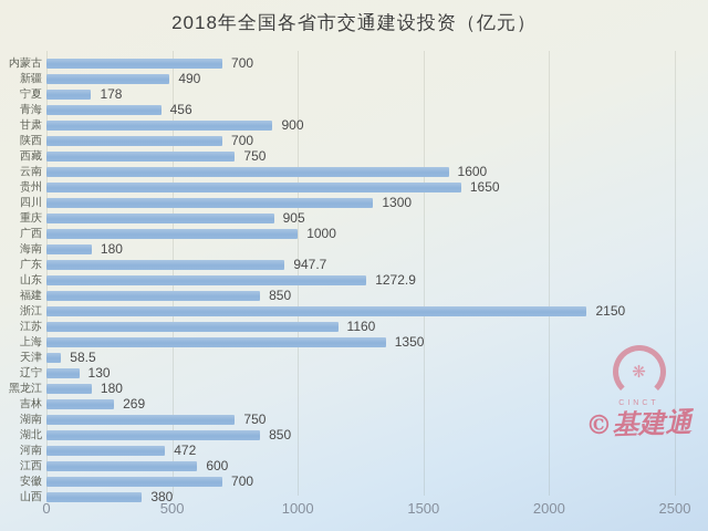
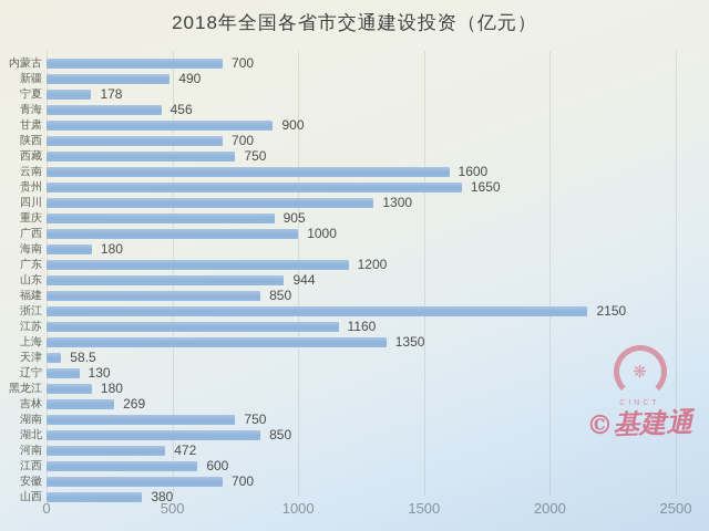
广东: 947.7 -> 1200
山东: 1272.9 -> 944
